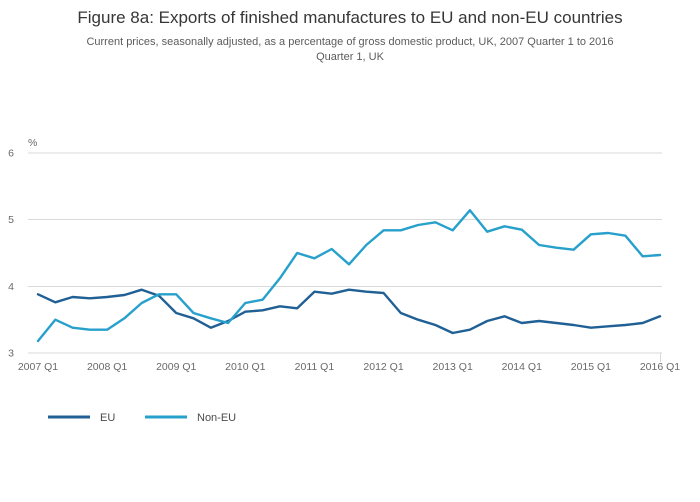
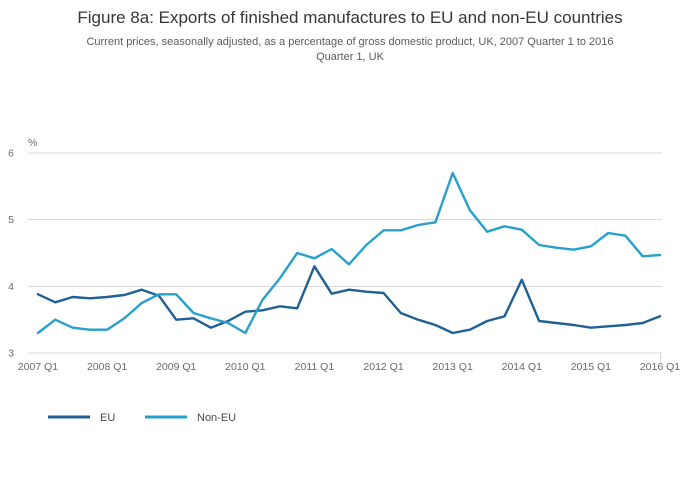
Non-EU/2007 Q1: 3.2 -> 3.3
EU/2009 Q1: 3.6 -> 3.5
Non-EU/2010 Q1: 3.8 -> 3.3
EU/2011 Q1: 3.9 -> 4.3
Non-EU/2013 Q1: 4.8 -> 5.7
EU/2014 Q1: 3.5 -> 4.1
Non-EU/2015 Q1: 4.8 -> 4.6
